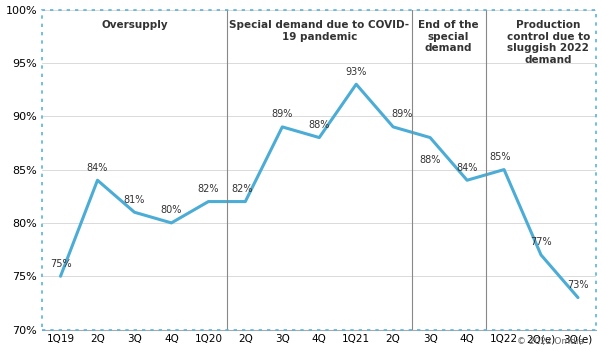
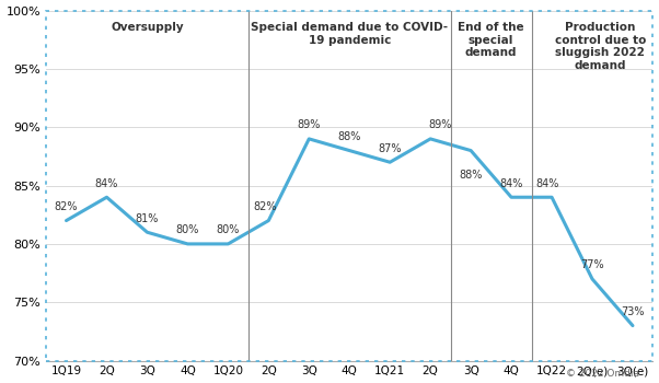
1Q19: 75% -> 82%
1Q20: 82% -> 80%
1Q21: 93% -> 87%
1Q22: 85% -> 84%
